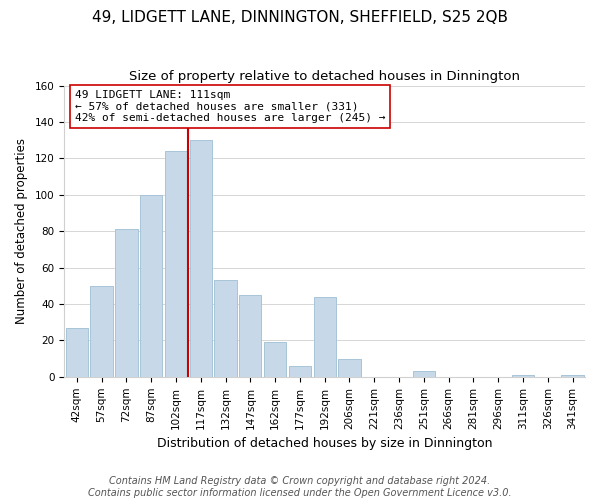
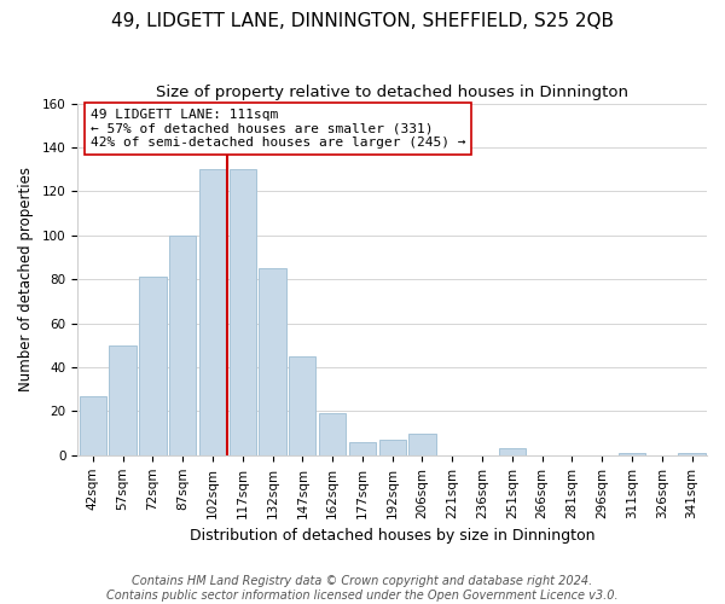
102sqm: 124 -> 130
132sqm: 53 -> 85
192sqm: 44 -> 7
